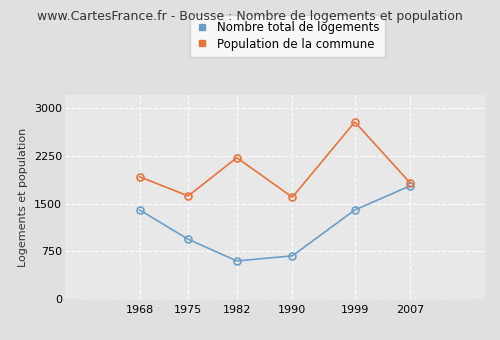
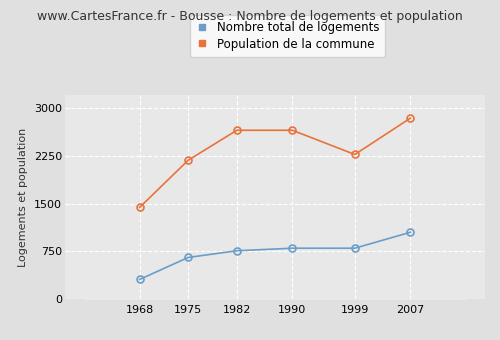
Nombre total de logements/1968: 1400 -> 310
Population de la commune/1968: 1920 -> 1440
Nombre total de logements/1975: 940 -> 660
Population de la commune/1975: 1620 -> 2180
Nombre total de logements/1982: 600 -> 760
Population de la commune/1982: 2220 -> 2650
Nombre total de logements/1990: 680 -> 800
Population de la commune/1990: 1600 -> 2650
Nombre total de logements/1999: 1400 -> 800
Population de la commune/1999: 2780 -> 2270
Nombre total de logements/2007: 1780 -> 1050
Population de la commune/2007: 1820 -> 2840
